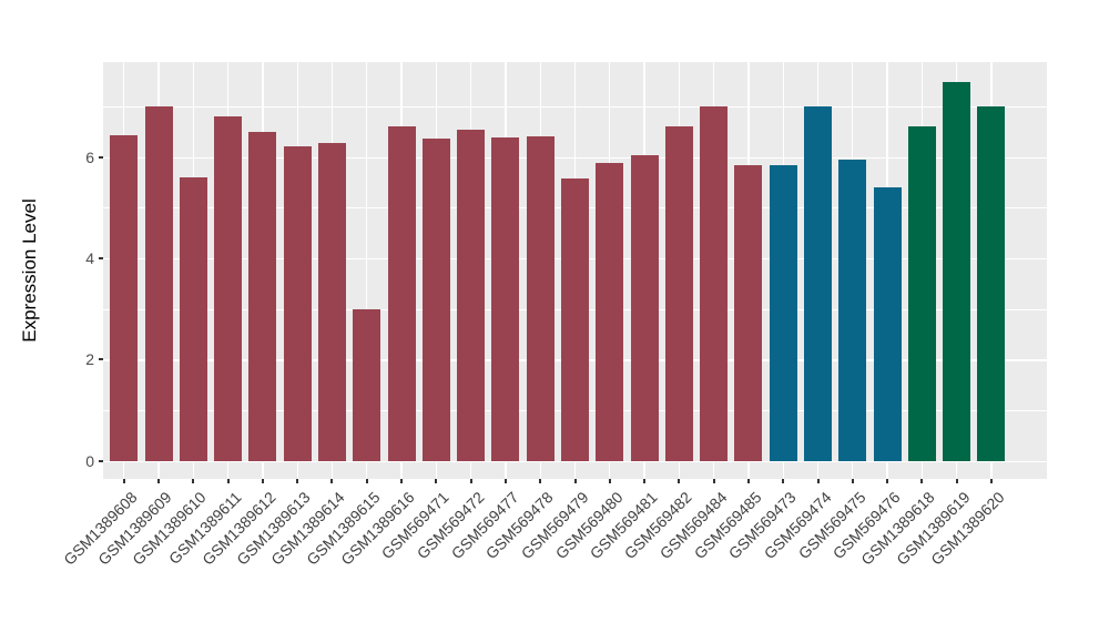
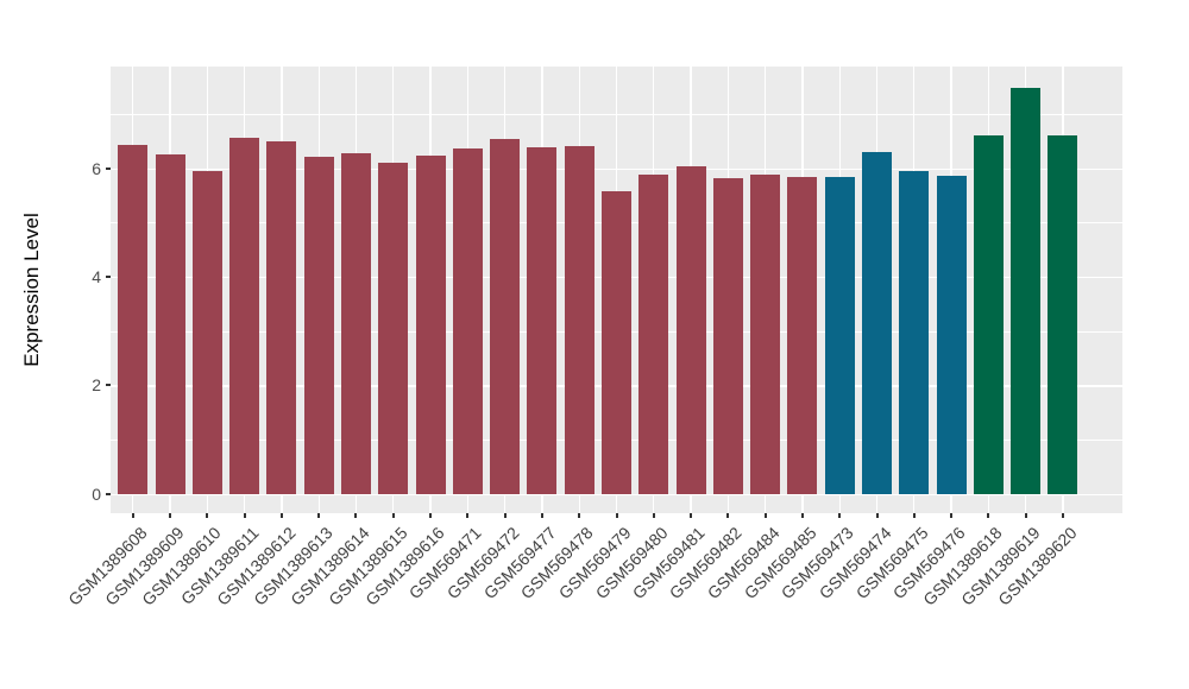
GSM1389609: 7.0 -> 6.3
GSM1389610: 5.6 -> 6.0
GSM1389611: 6.8 -> 6.6
GSM1389615: 3.0 -> 6.1
GSM1389616: 6.6 -> 6.2
GSM569482: 6.6 -> 5.8
GSM569484: 7.0 -> 5.9
GSM569474: 7.0 -> 6.3
GSM569476: 5.4 -> 5.9
GSM1389620: 7.0 -> 6.6
